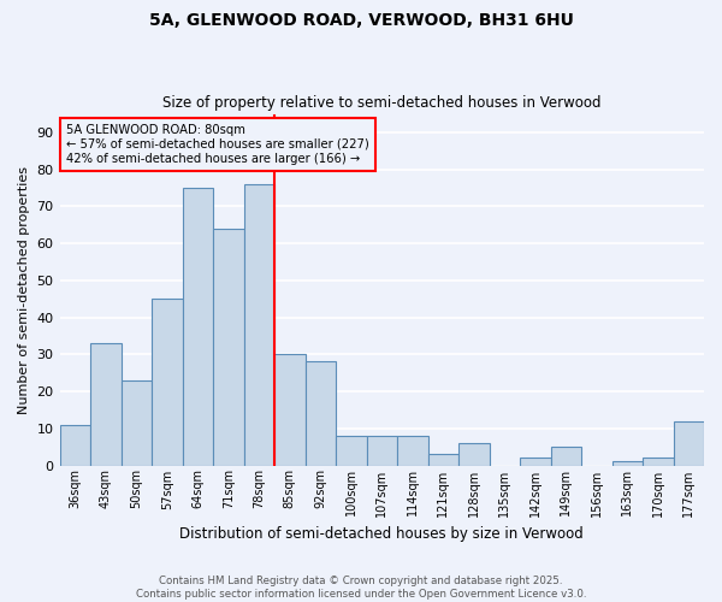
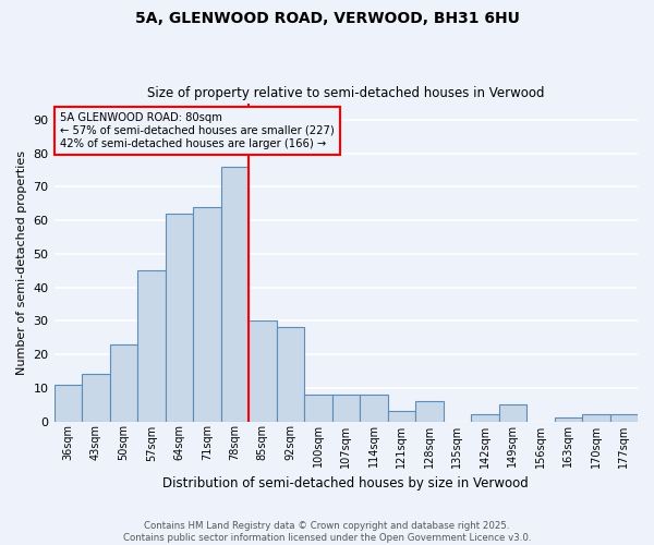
43sqm: 33 -> 14
64sqm: 75 -> 62
177sqm: 12 -> 2
